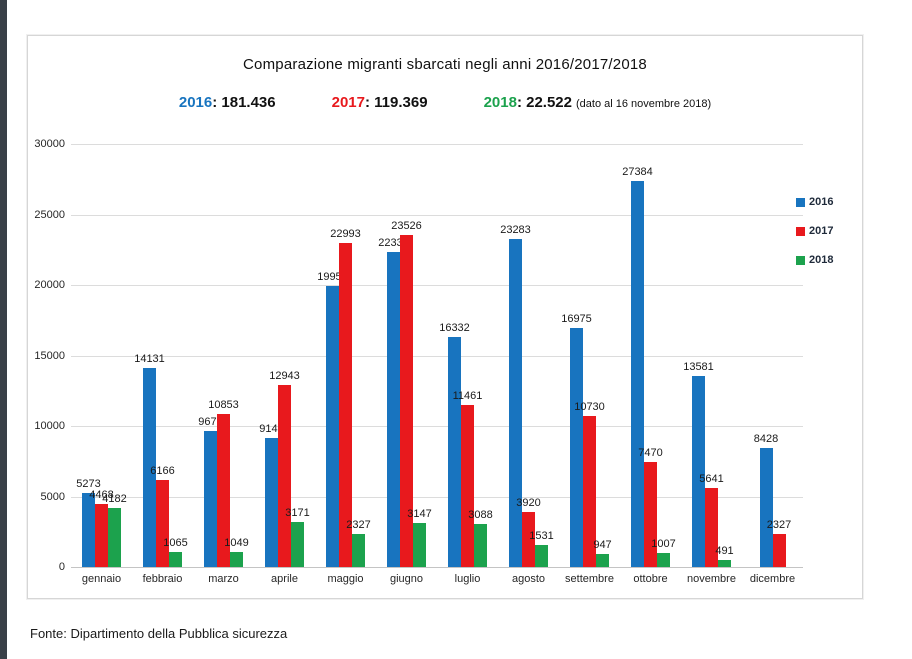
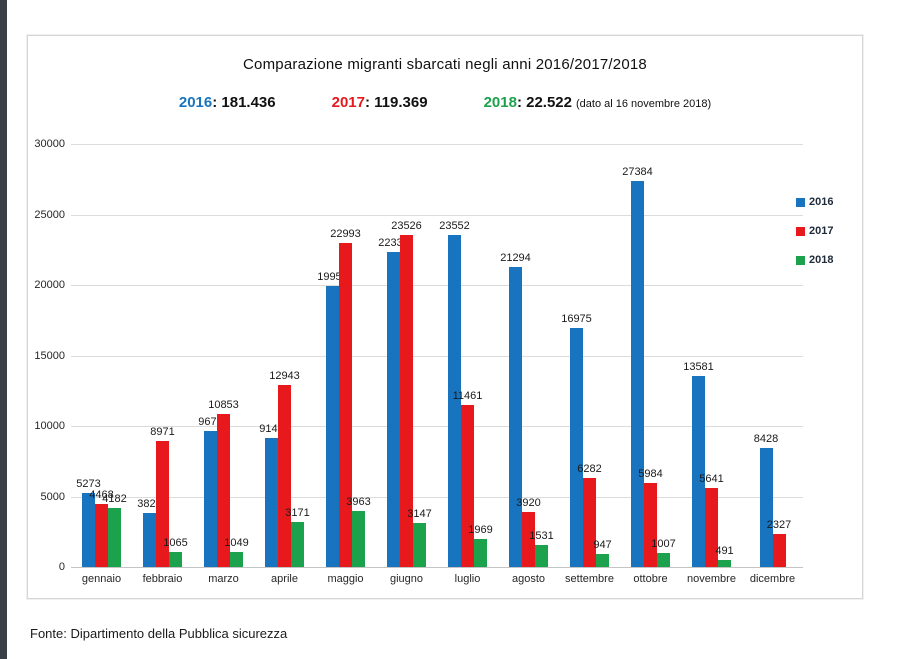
2016/febbraio: 14131 -> 3828
2017/febbraio: 6166 -> 8971
2018/maggio: 2327 -> 3963
2016/luglio: 16332 -> 23552
2018/luglio: 3088 -> 1969
2016/agosto: 23283 -> 21294
2017/settembre: 10730 -> 6282
2017/ottobre: 7470 -> 5984
